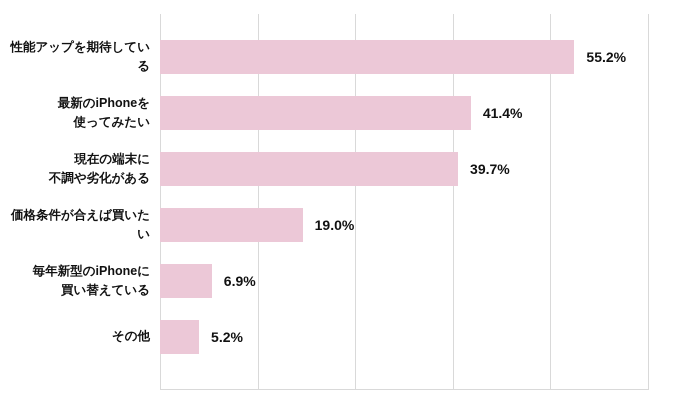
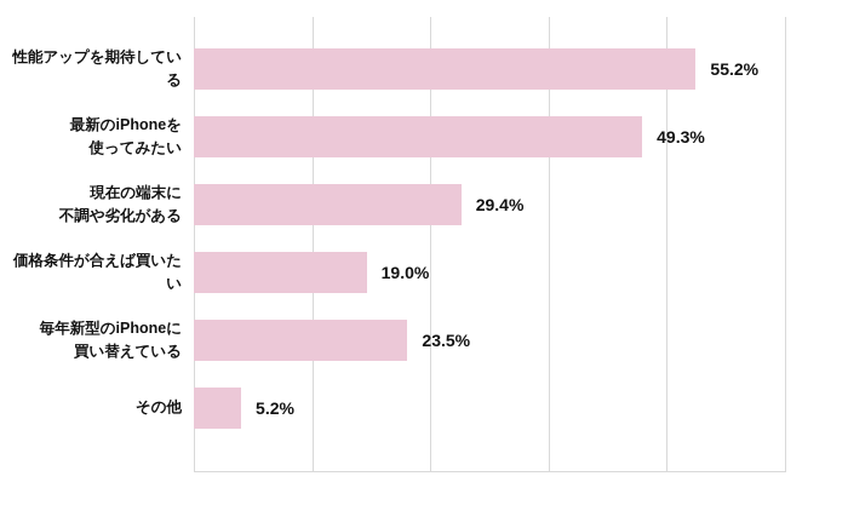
最新のiPhoneを 使ってみたい: 41.4% -> 49.3%
現在の端末に 不調や劣化がある: 39.7% -> 29.4%
毎年新型のiPhoneに 買い替えている: 6.9% -> 23.5%
